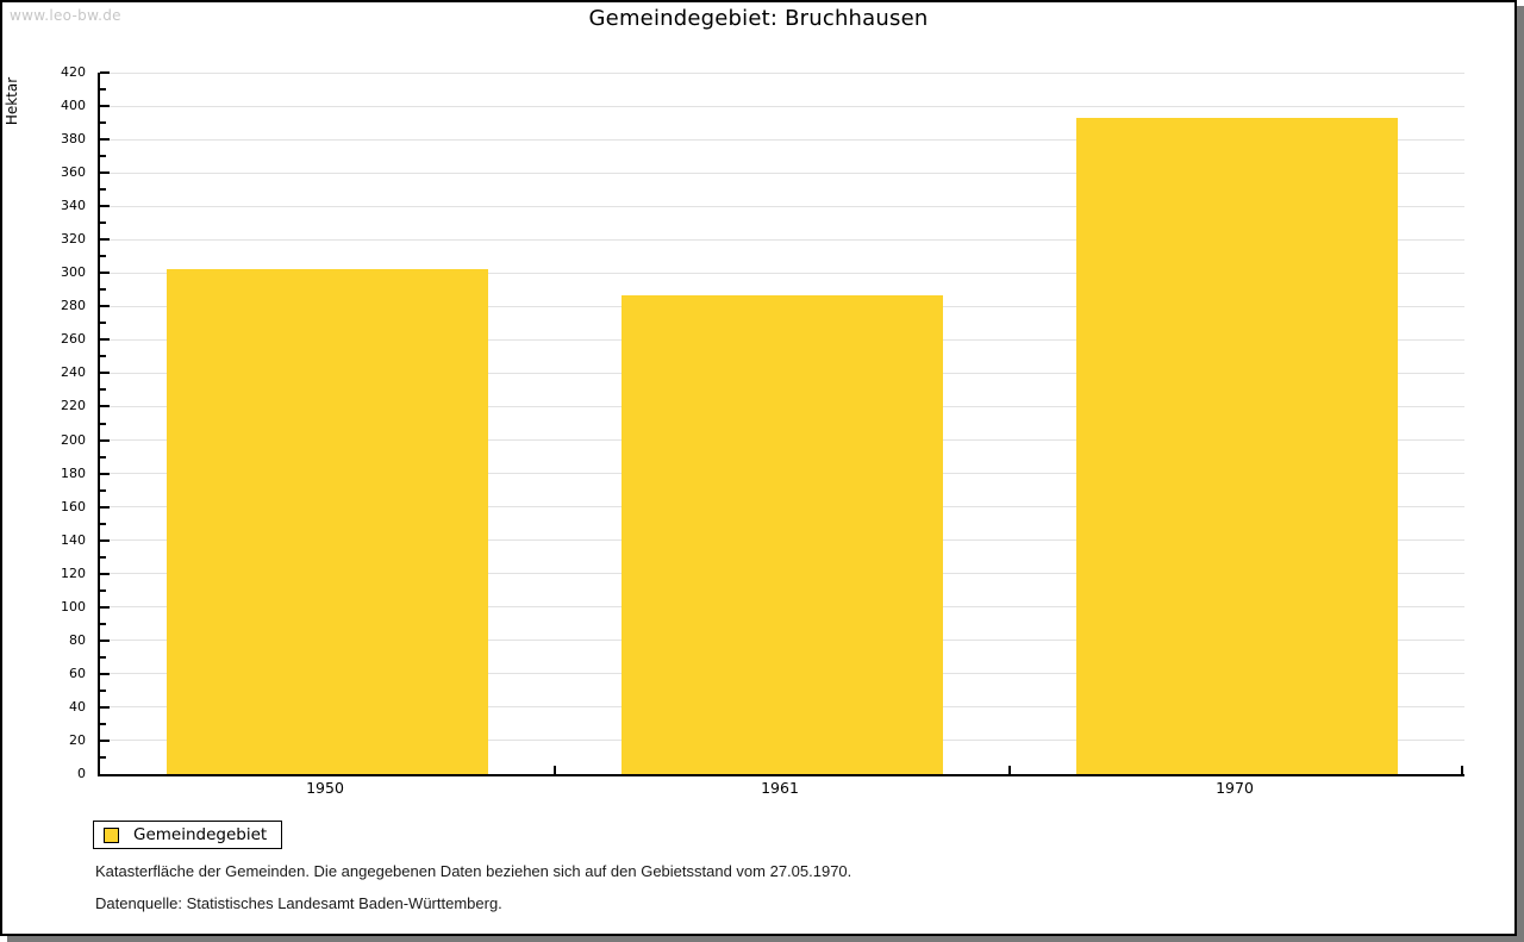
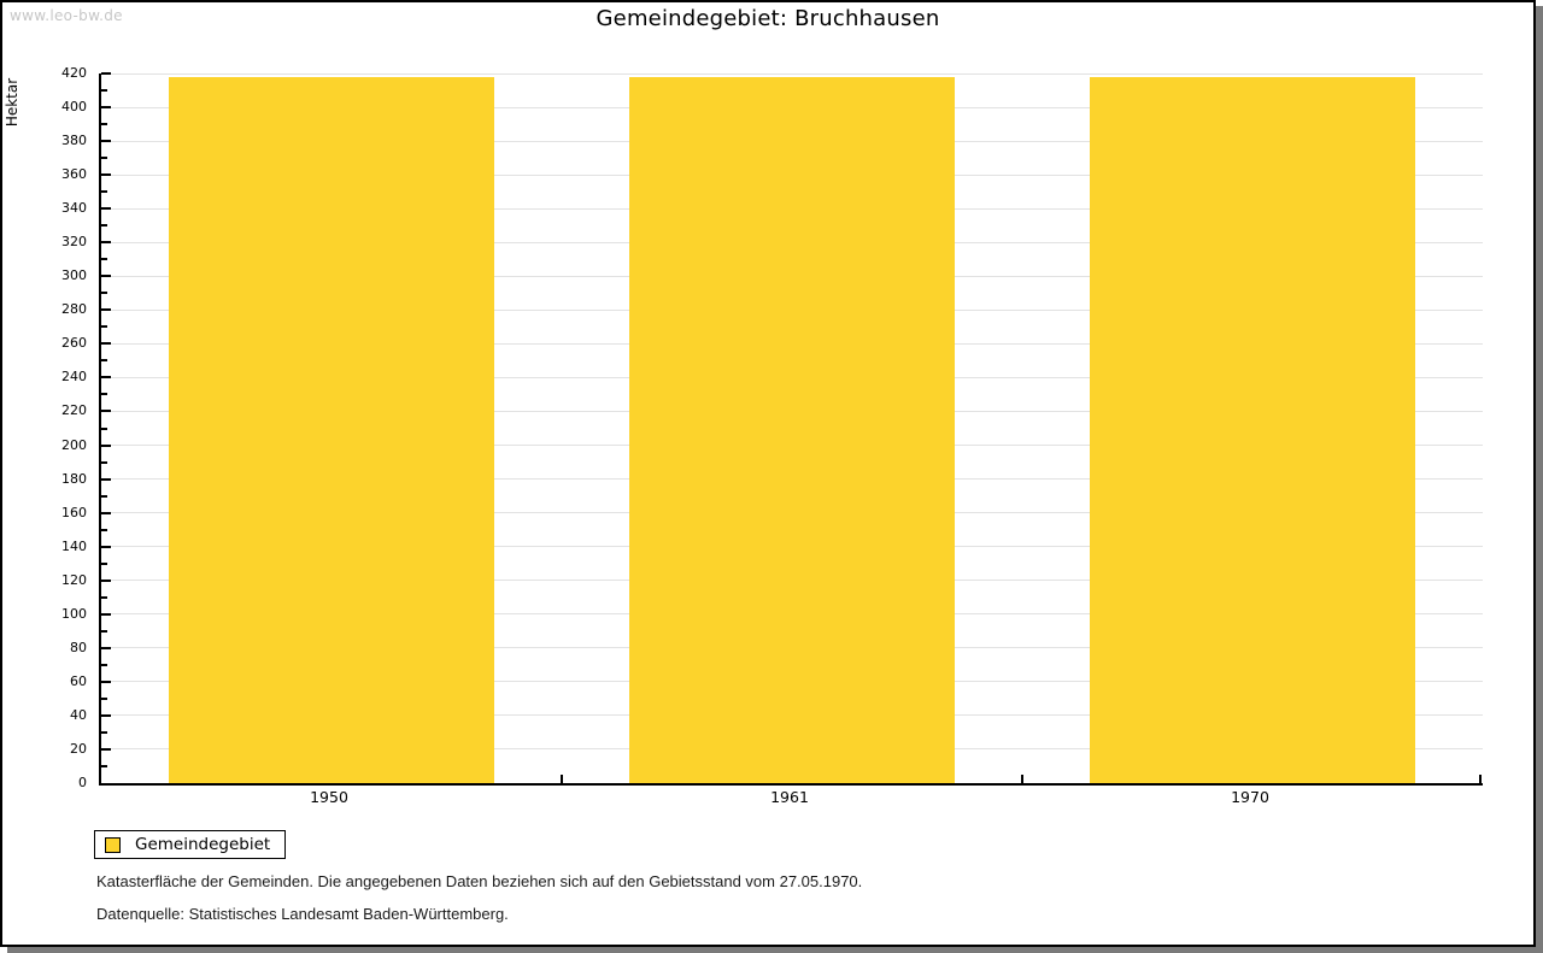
1950: 302 -> 418
1961: 287 -> 418
1970: 393 -> 418
